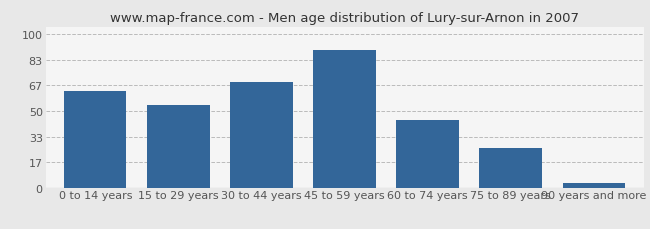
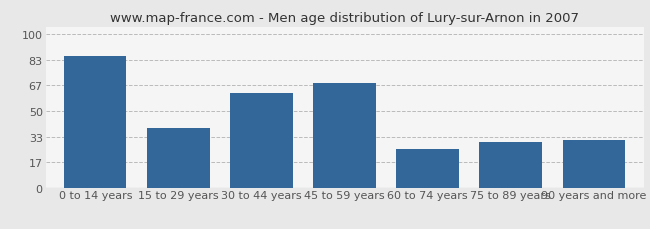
0 to 14 years: 63 -> 86
15 to 29 years: 54 -> 39
30 to 44 years: 69 -> 62
45 to 59 years: 90 -> 68
60 to 74 years: 44 -> 25
75 to 89 years: 26 -> 30
90 years and more: 3 -> 31
